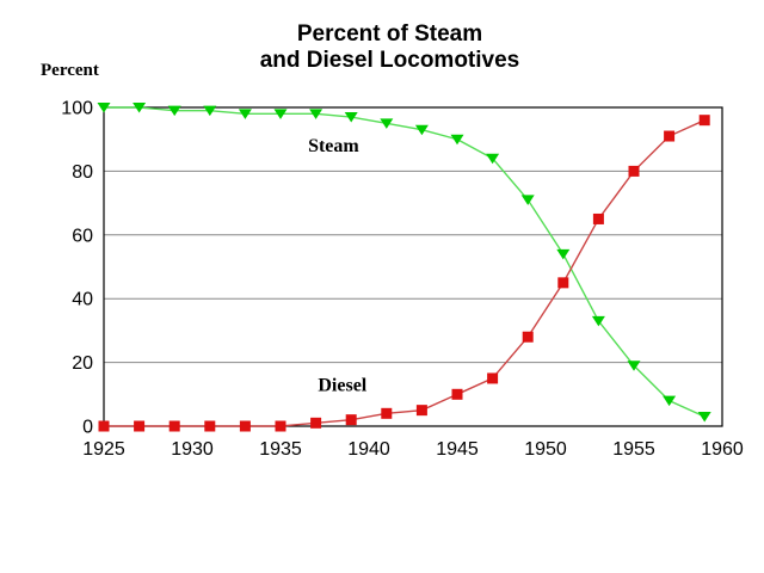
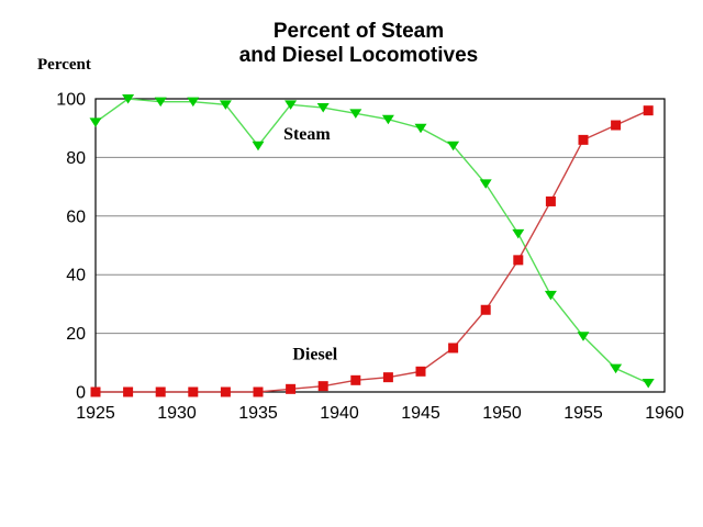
Steam/1925: 100 -> 92
Steam/1935: 98 -> 84
Diesel/1945: 10 -> 7
Diesel/1955: 80 -> 86
